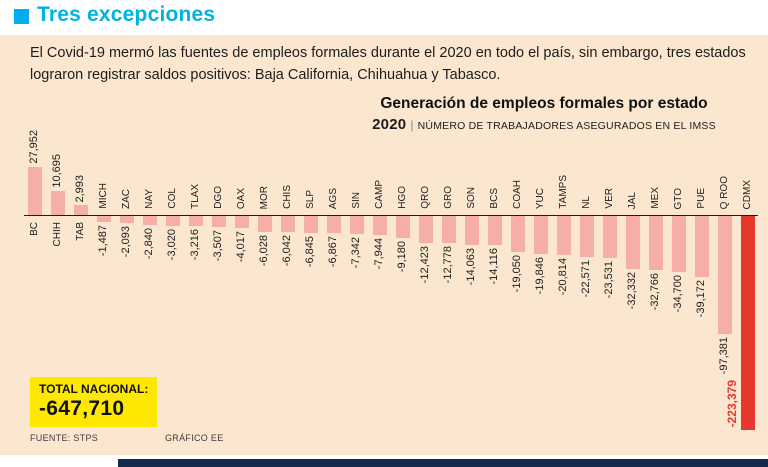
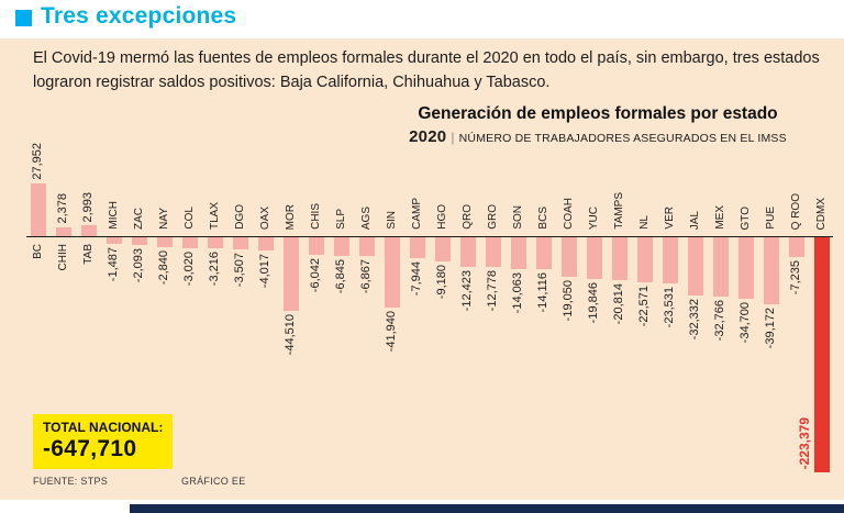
CHIH: 10,695 -> 2,378
MOR: -6,028 -> -44,510
SIN: -7,342 -> -41,940
Q ROO: -97,381 -> -7,235
